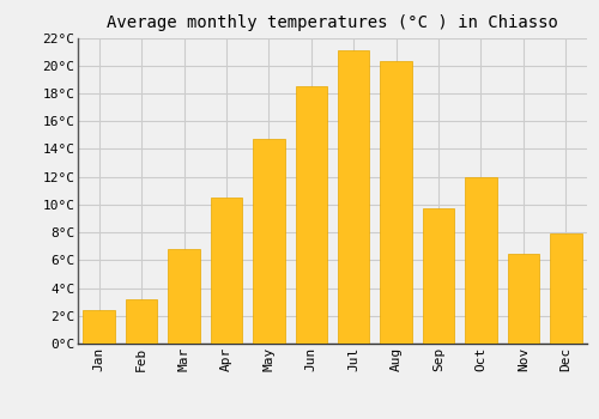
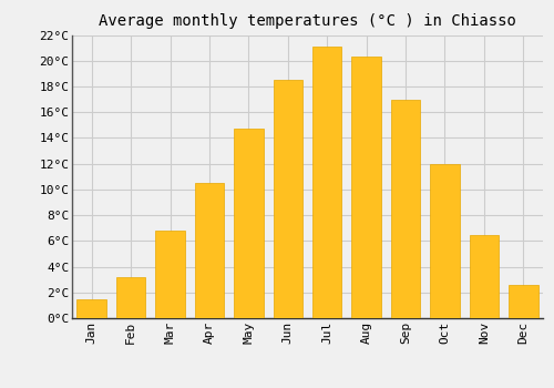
Jan: 2.4°C -> 1.5°C
Sep: 9.7°C -> 17.0°C
Dec: 7.9°C -> 2.6°C
